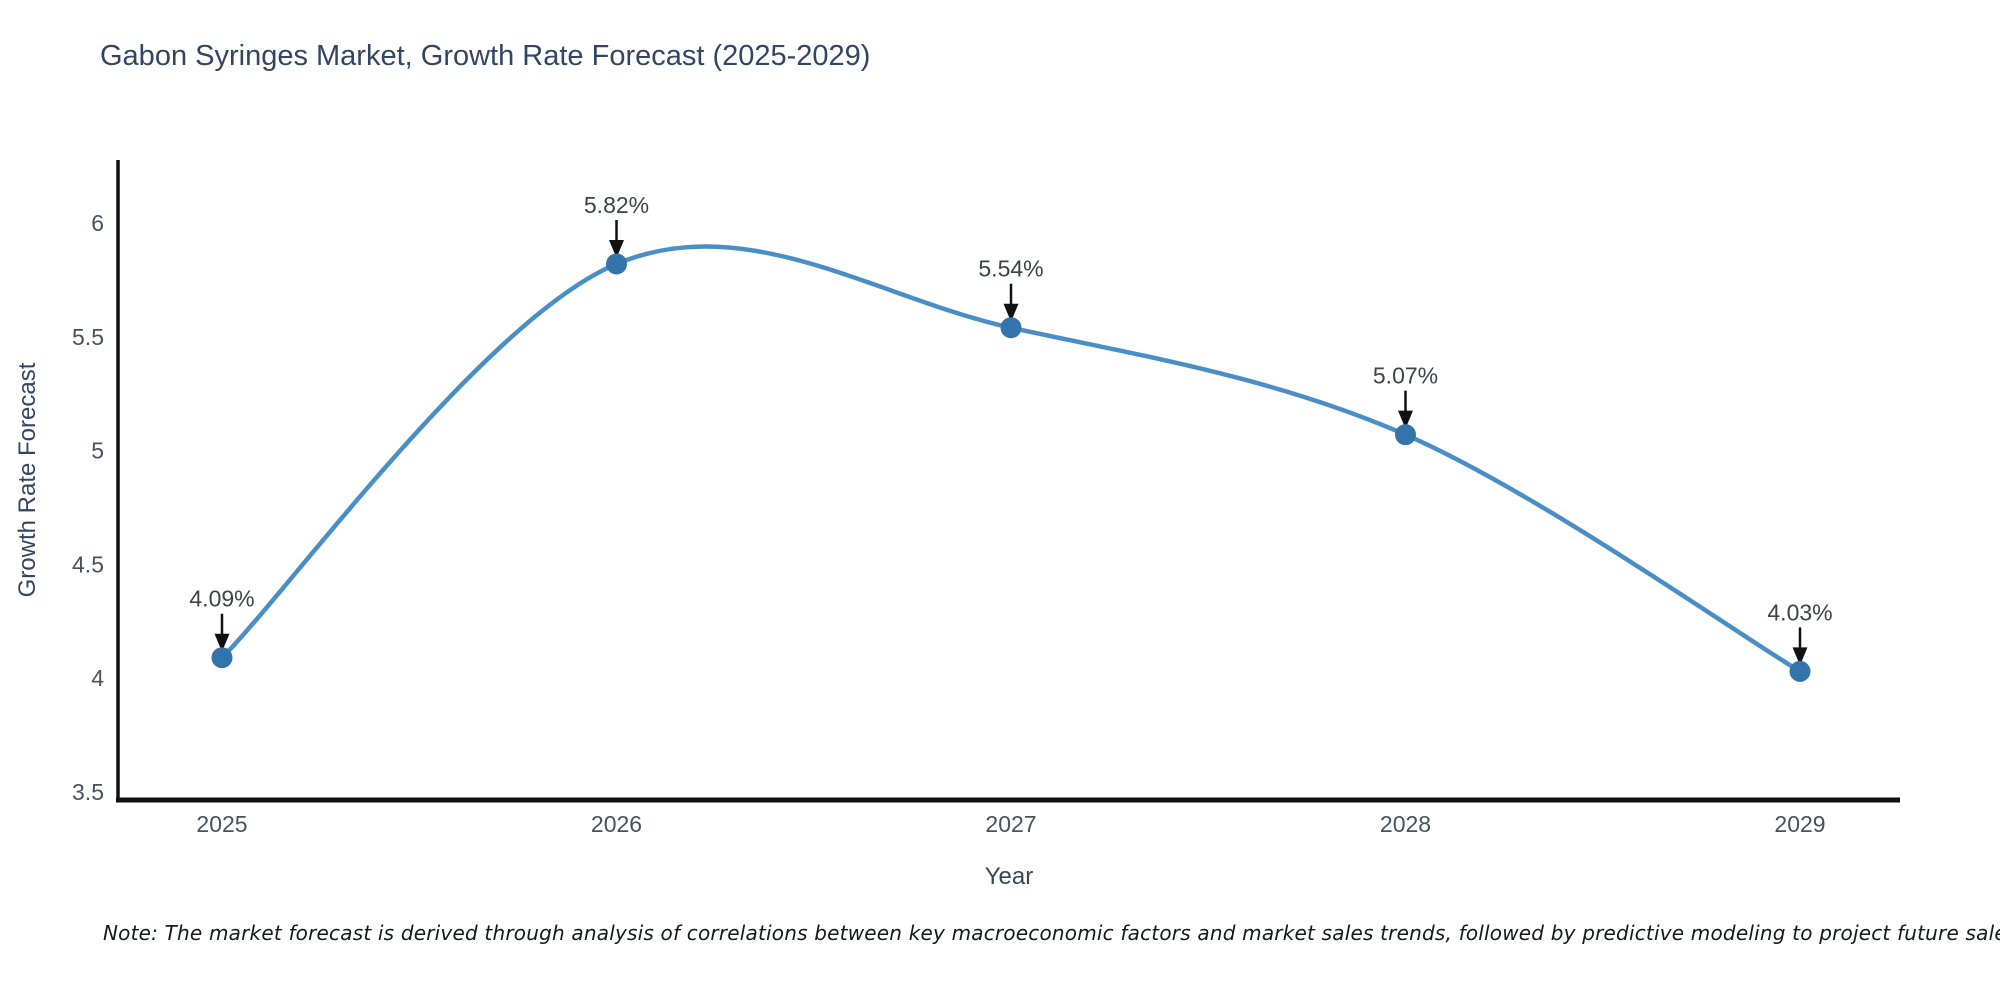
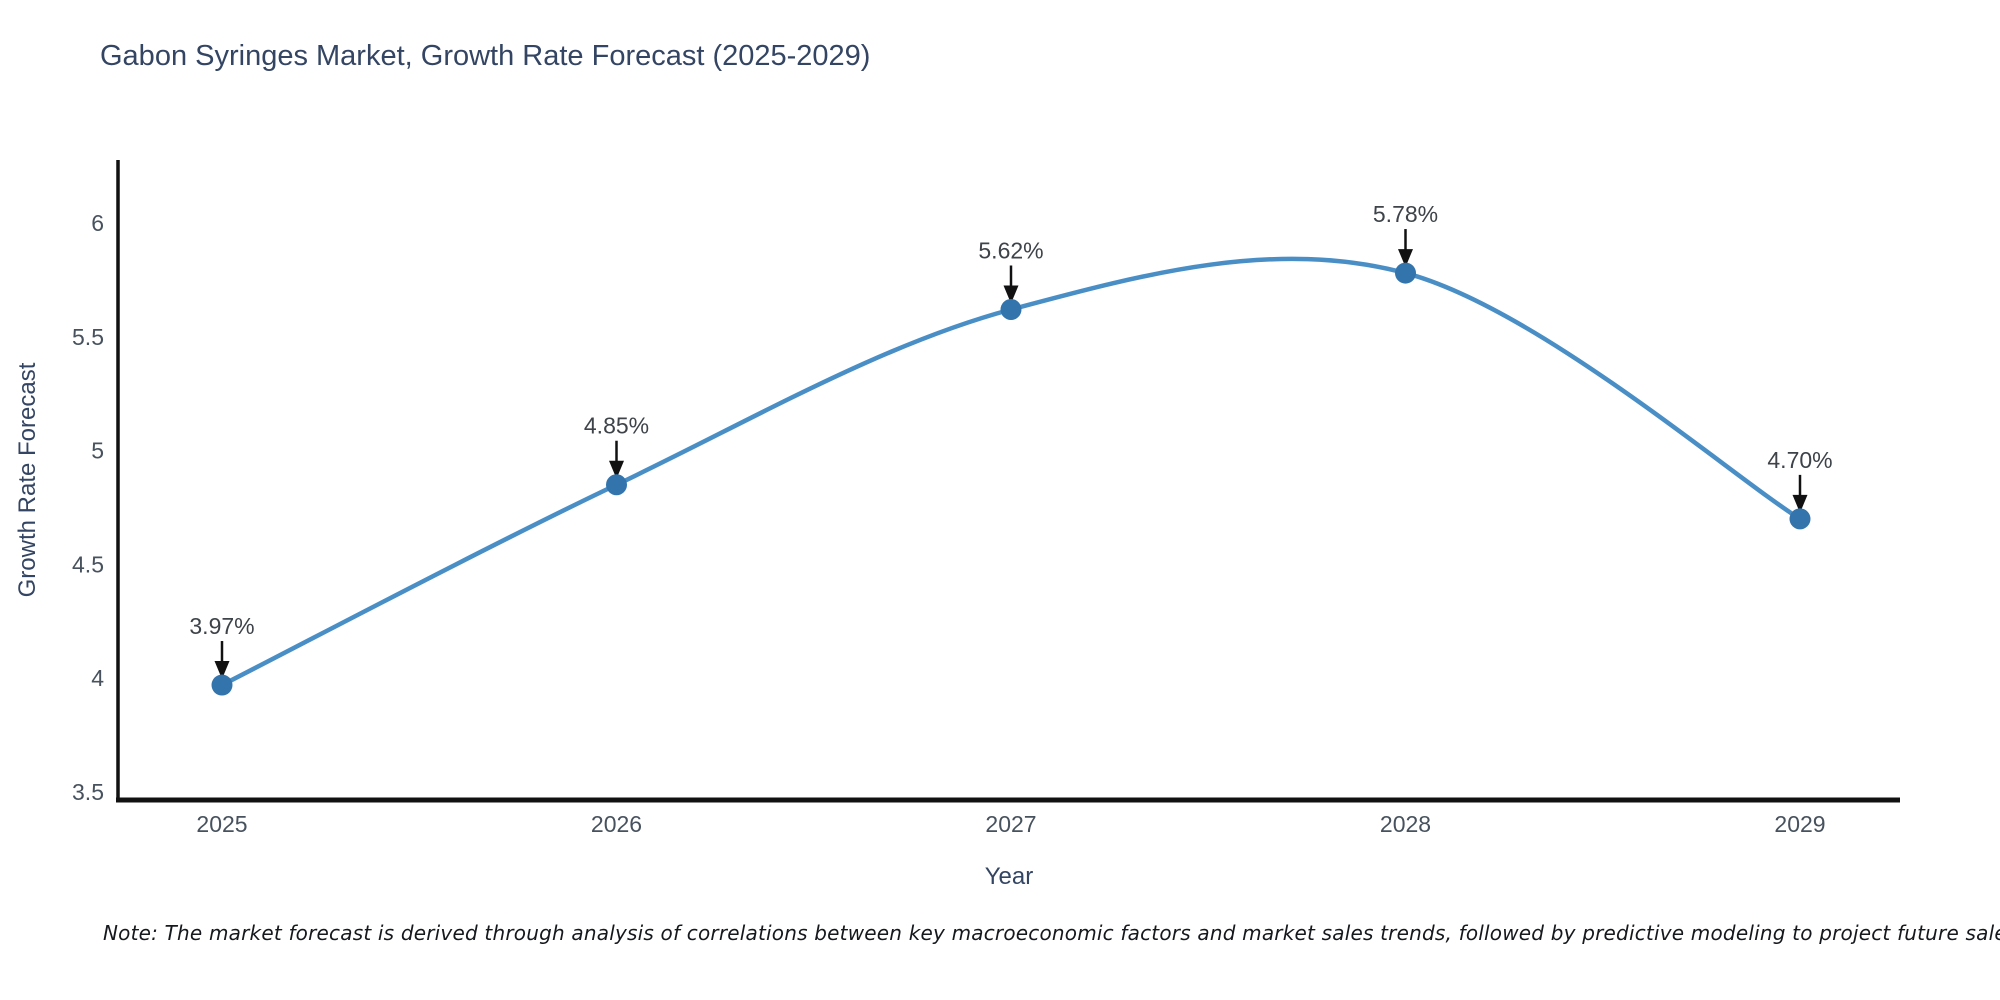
2025: 4.09% -> 3.97%
2026: 5.82% -> 4.85%
2027: 5.54% -> 5.62%
2028: 5.07% -> 5.78%
2029: 4.03% -> 4.70%
